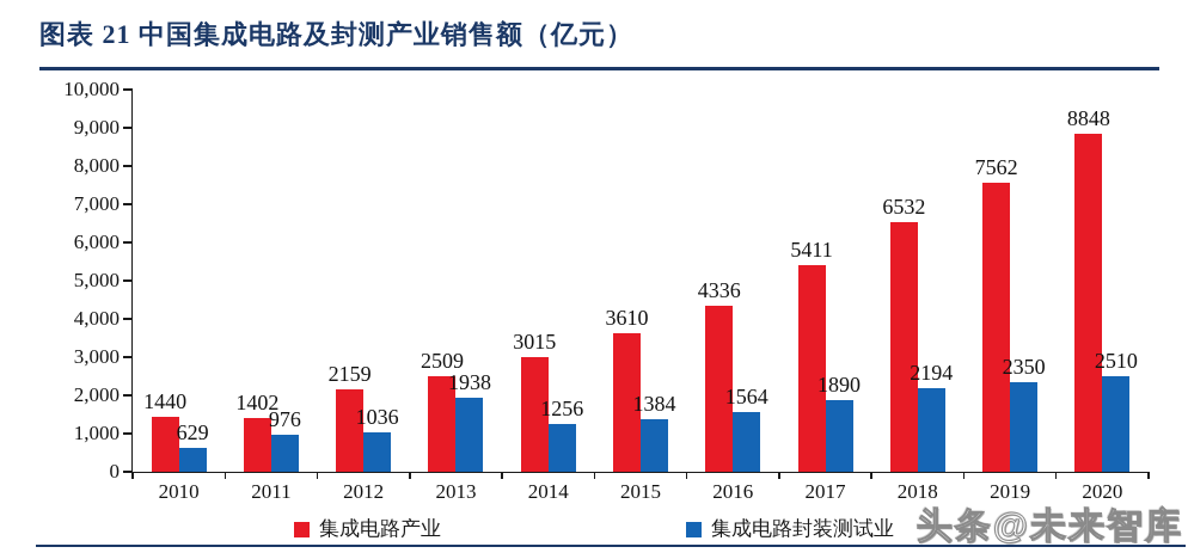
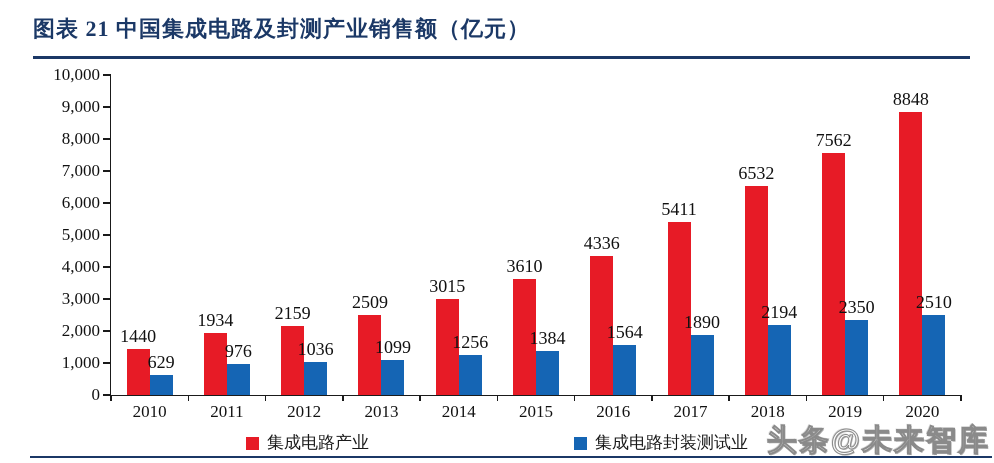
集成电路产业/2011: 1402 -> 1934
集成电路封装测试业/2013: 1938 -> 1099
